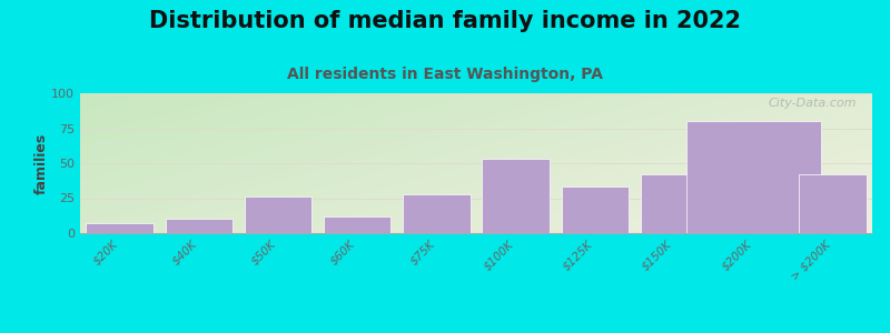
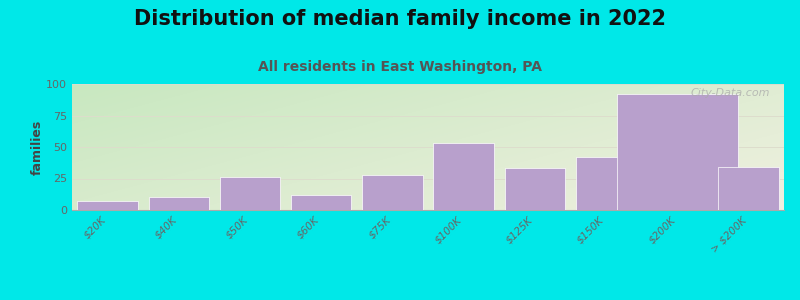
$200K: 80 -> 92
> $200K: 42 -> 34
